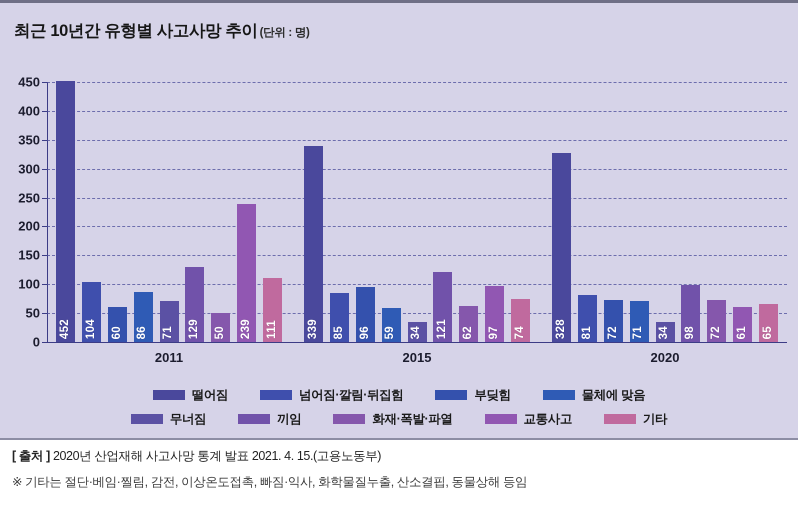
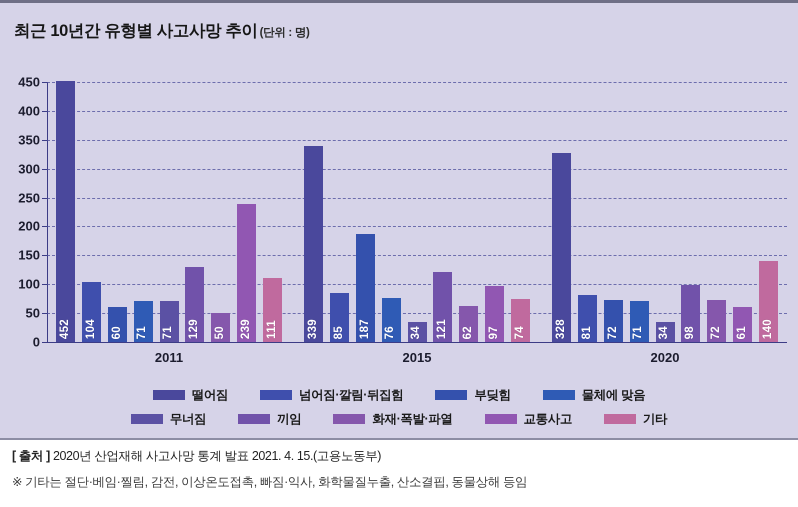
물체에 맞음/2011: 86 -> 71
부딪힘/2015: 96 -> 187
물체에 맞음/2015: 59 -> 76
기타/2020: 65 -> 140
